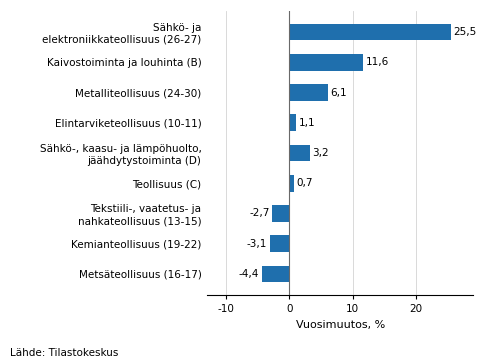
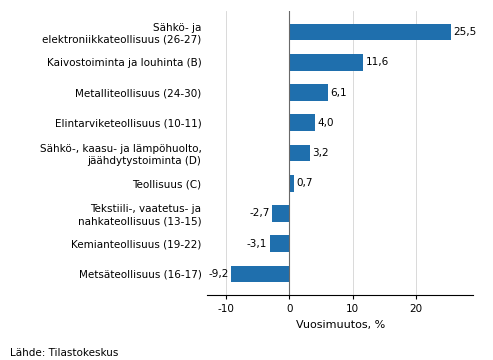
Elintarviketeollisuus (10-11): 1,1 -> 4,0
Metsäteollisuus (16-17): -4,4 -> -9,2
